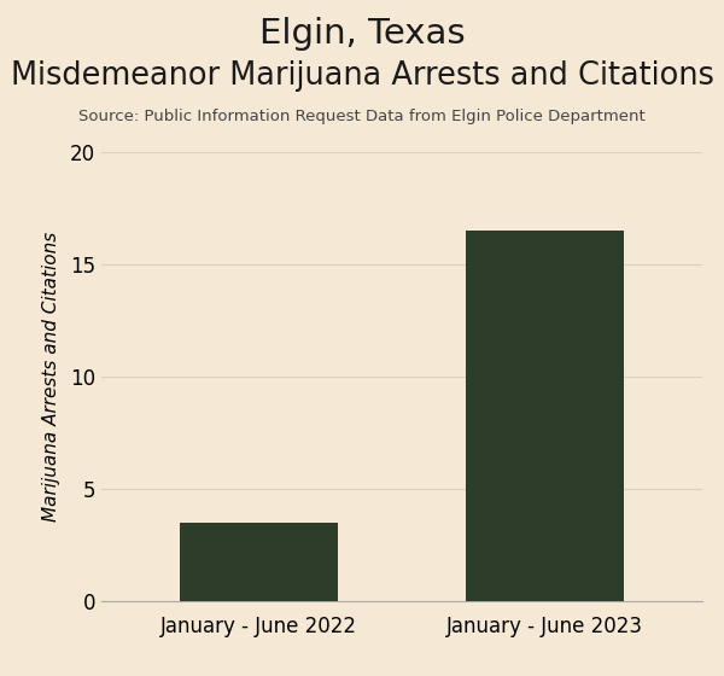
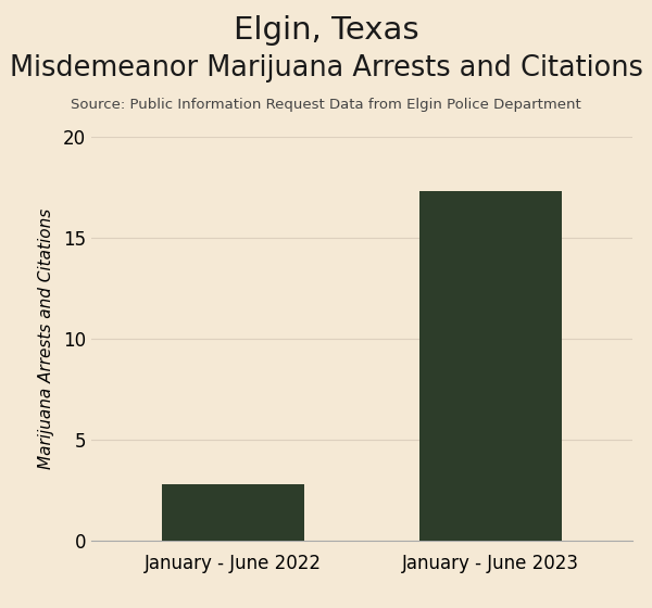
January - June 2022: 3.5 -> 2.8
January - June 2023: 16.5 -> 17.3
